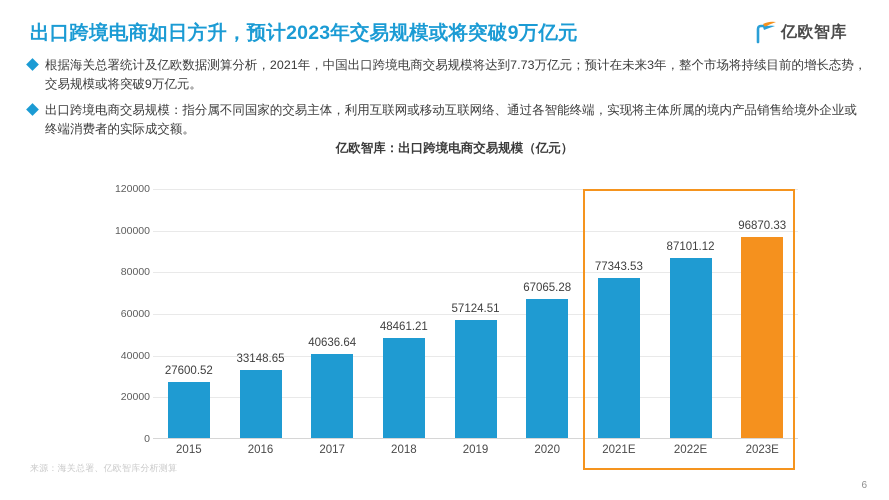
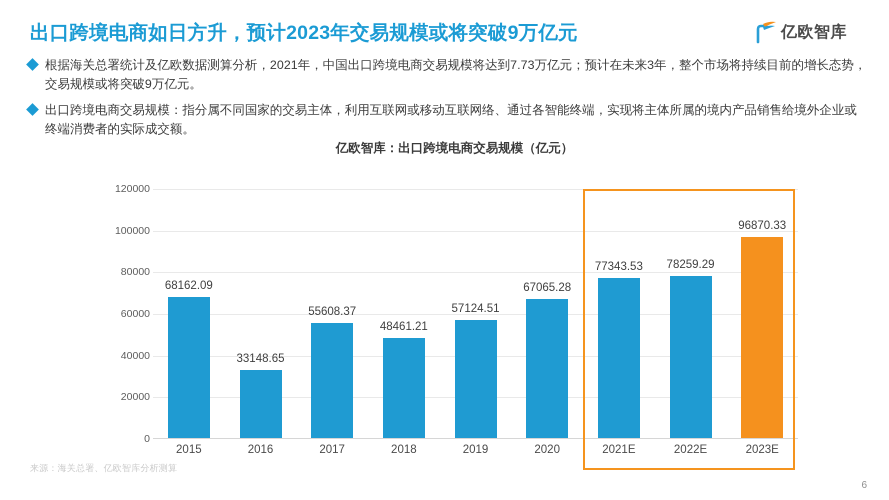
2015: 27600.52 -> 68162.09
2017: 40636.64 -> 55608.37
2022E: 87101.12 -> 78259.29
